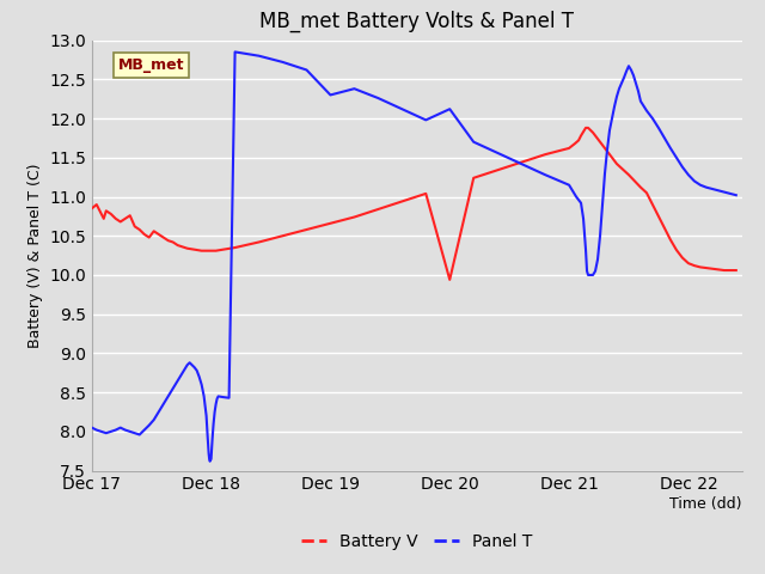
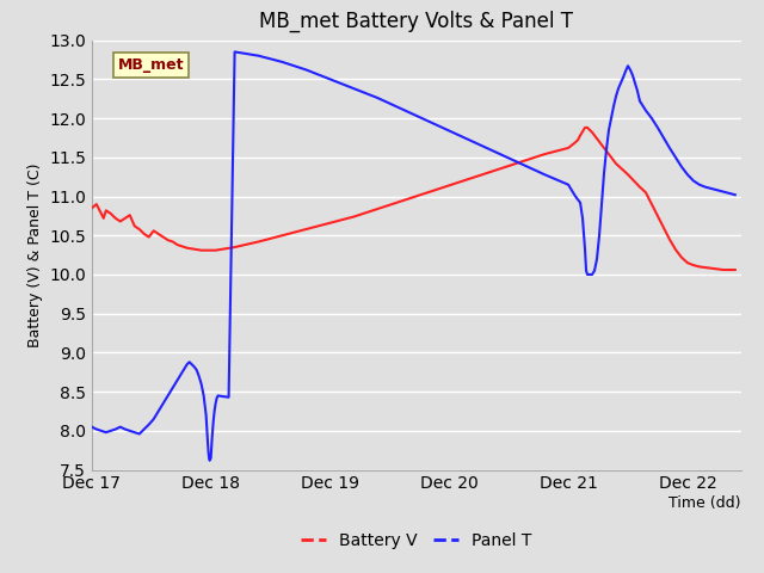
Panel T/Dec 19: 12.30 -> 12.50
Battery V/Dec 20: 9.94 -> 11.14
Panel T/Dec 20: 12.12 -> 11.84
